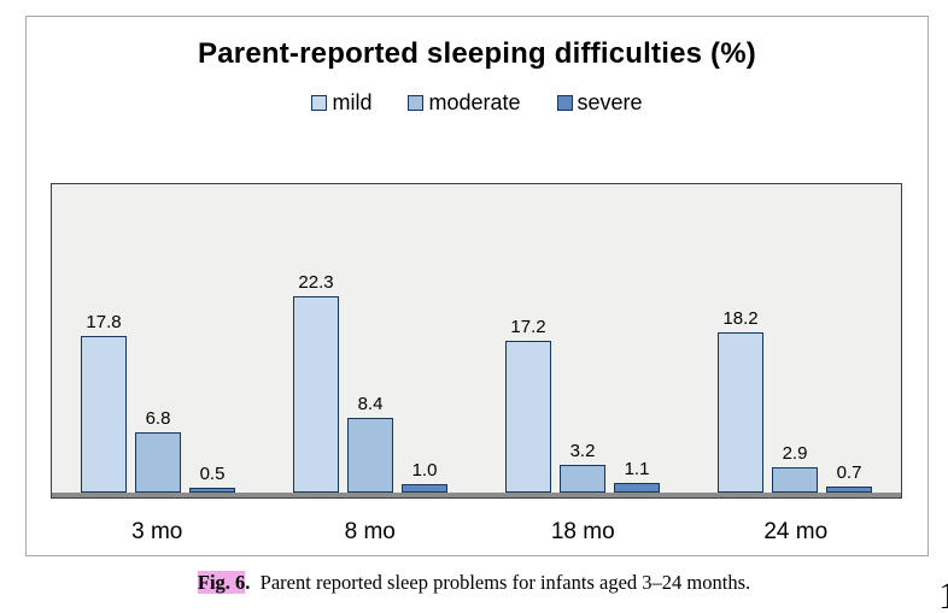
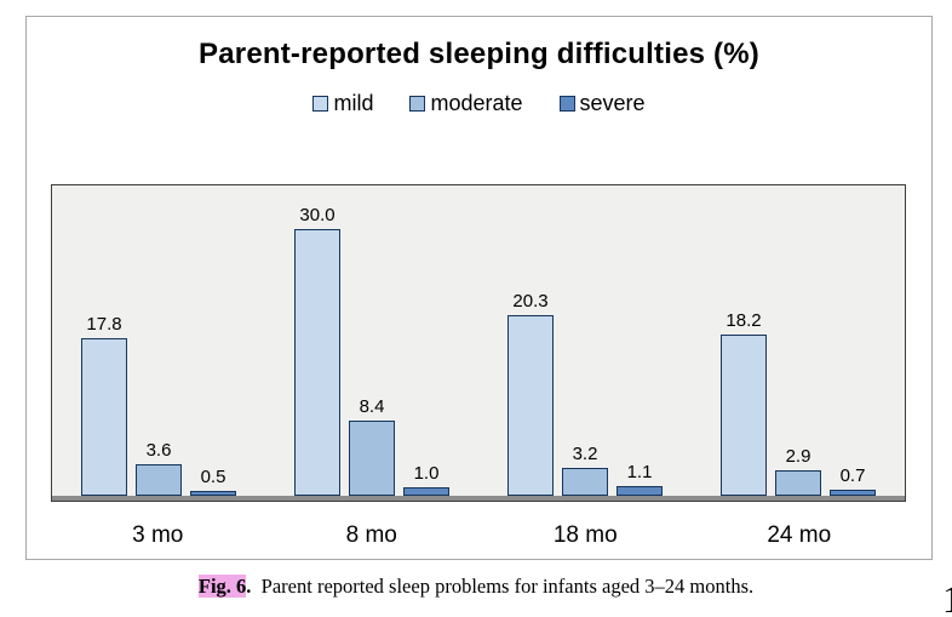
moderate/3 mo: 6.8 -> 3.6
mild/8 mo: 22.3 -> 30.0
mild/18 mo: 17.2 -> 20.3
